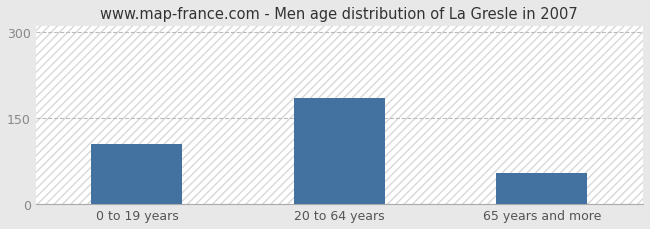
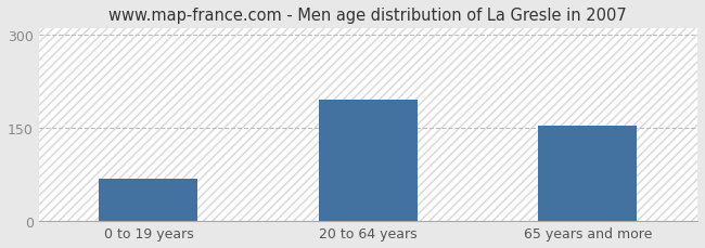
0 to 19 years: 105 -> 68
20 to 64 years: 185 -> 196
65 years and more: 55 -> 154
